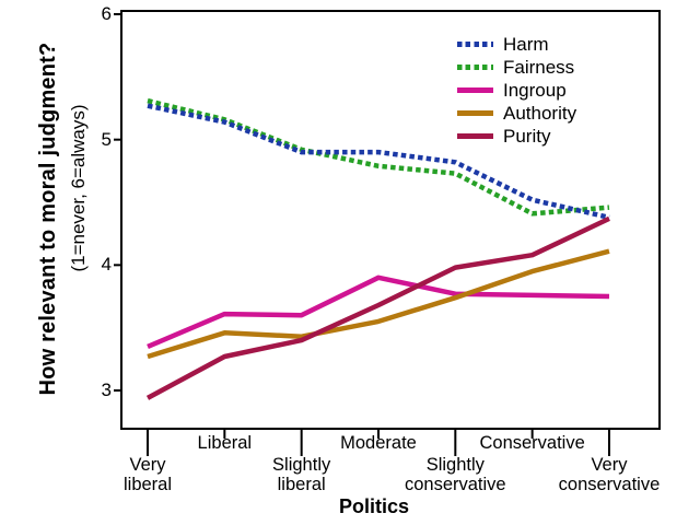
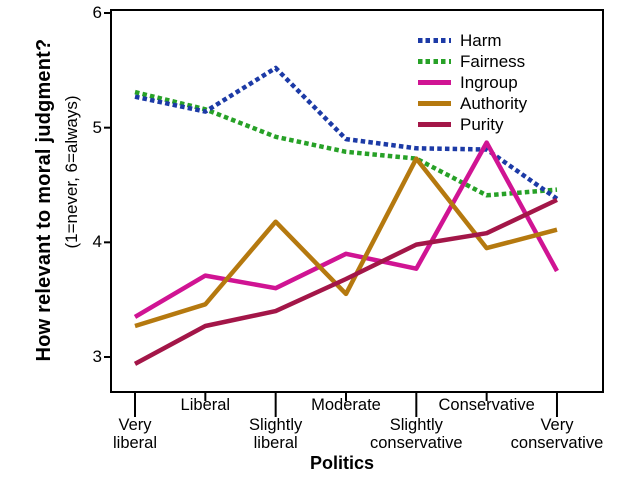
Ingroup/Liberal: 3.61 -> 3.71
Harm/Slightly liberal: 4.90 -> 5.52
Authority/Slightly liberal: 3.43 -> 4.18
Authority/Slightly conservative: 3.74 -> 4.73
Harm/Conservative: 4.52 -> 4.81
Ingroup/Conservative: 3.76 -> 4.87
